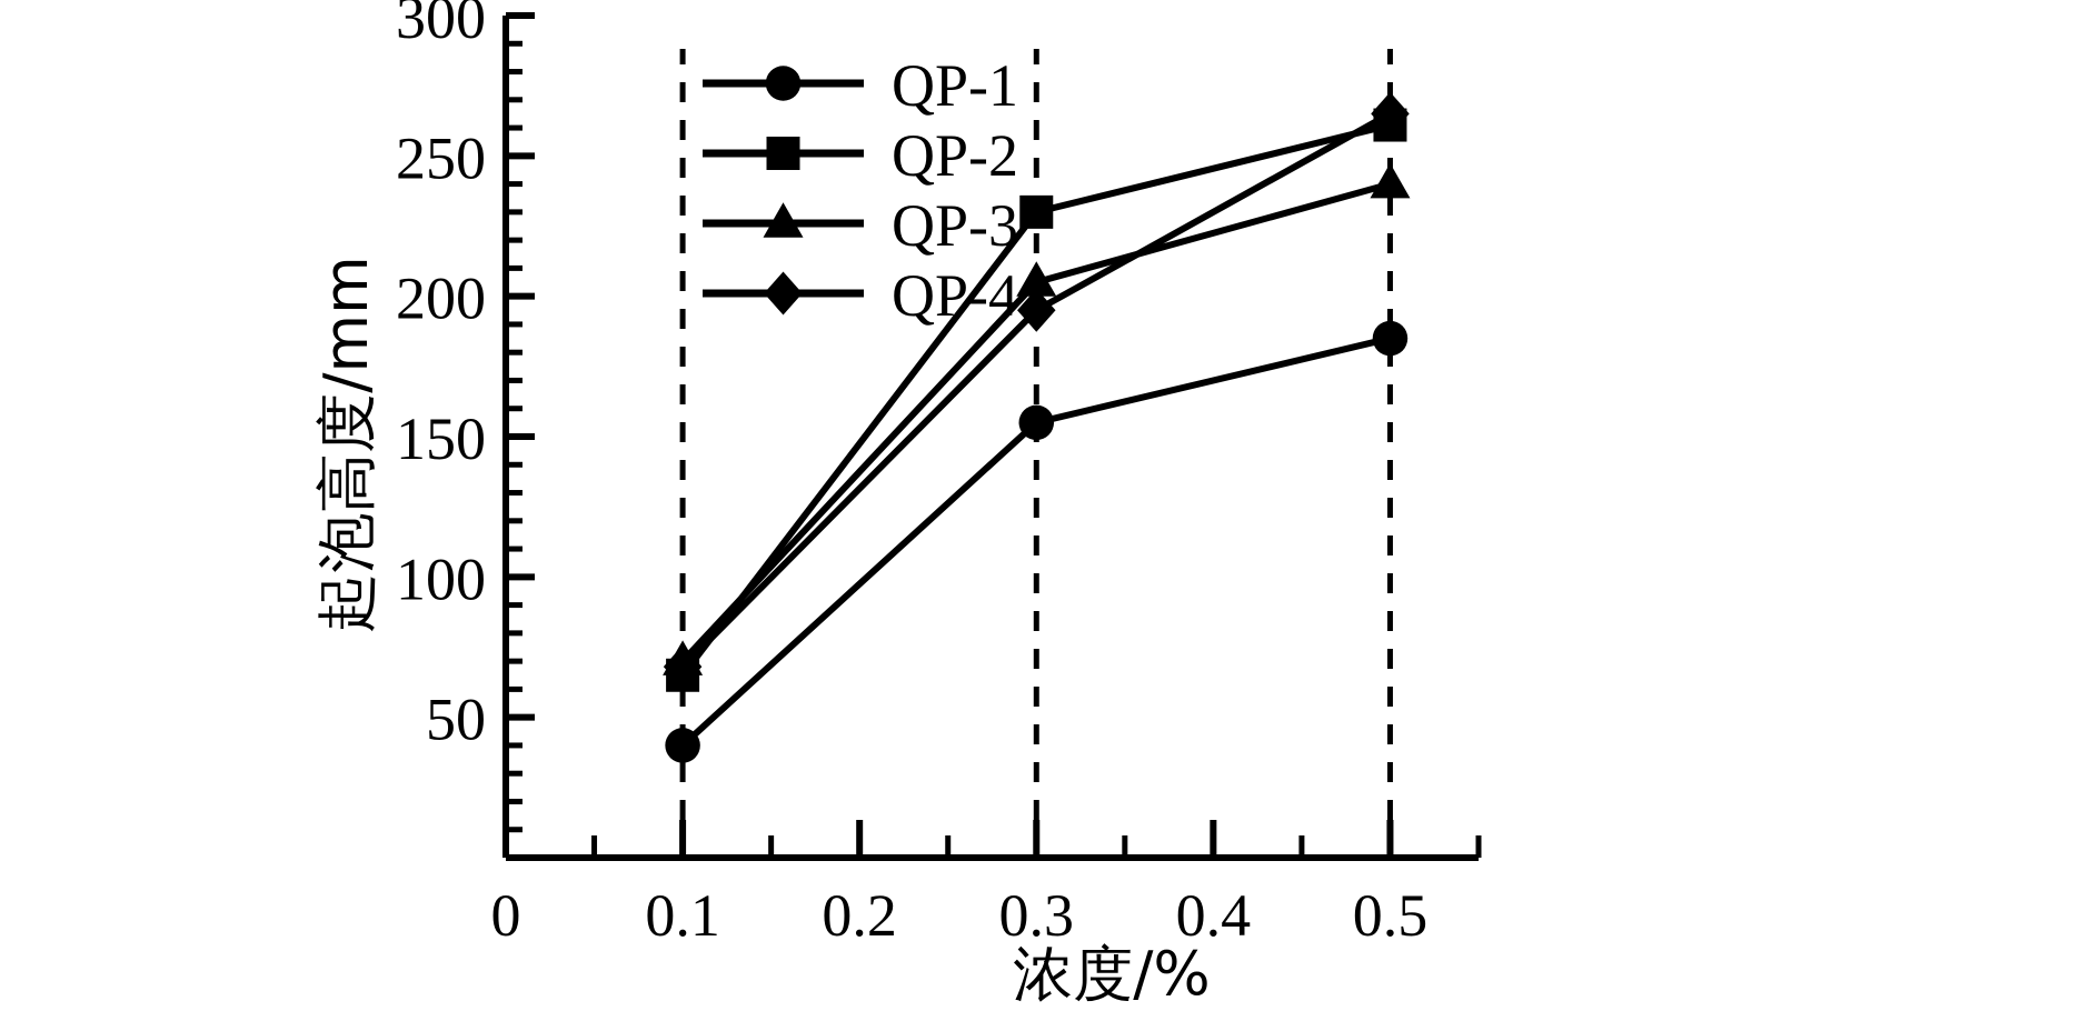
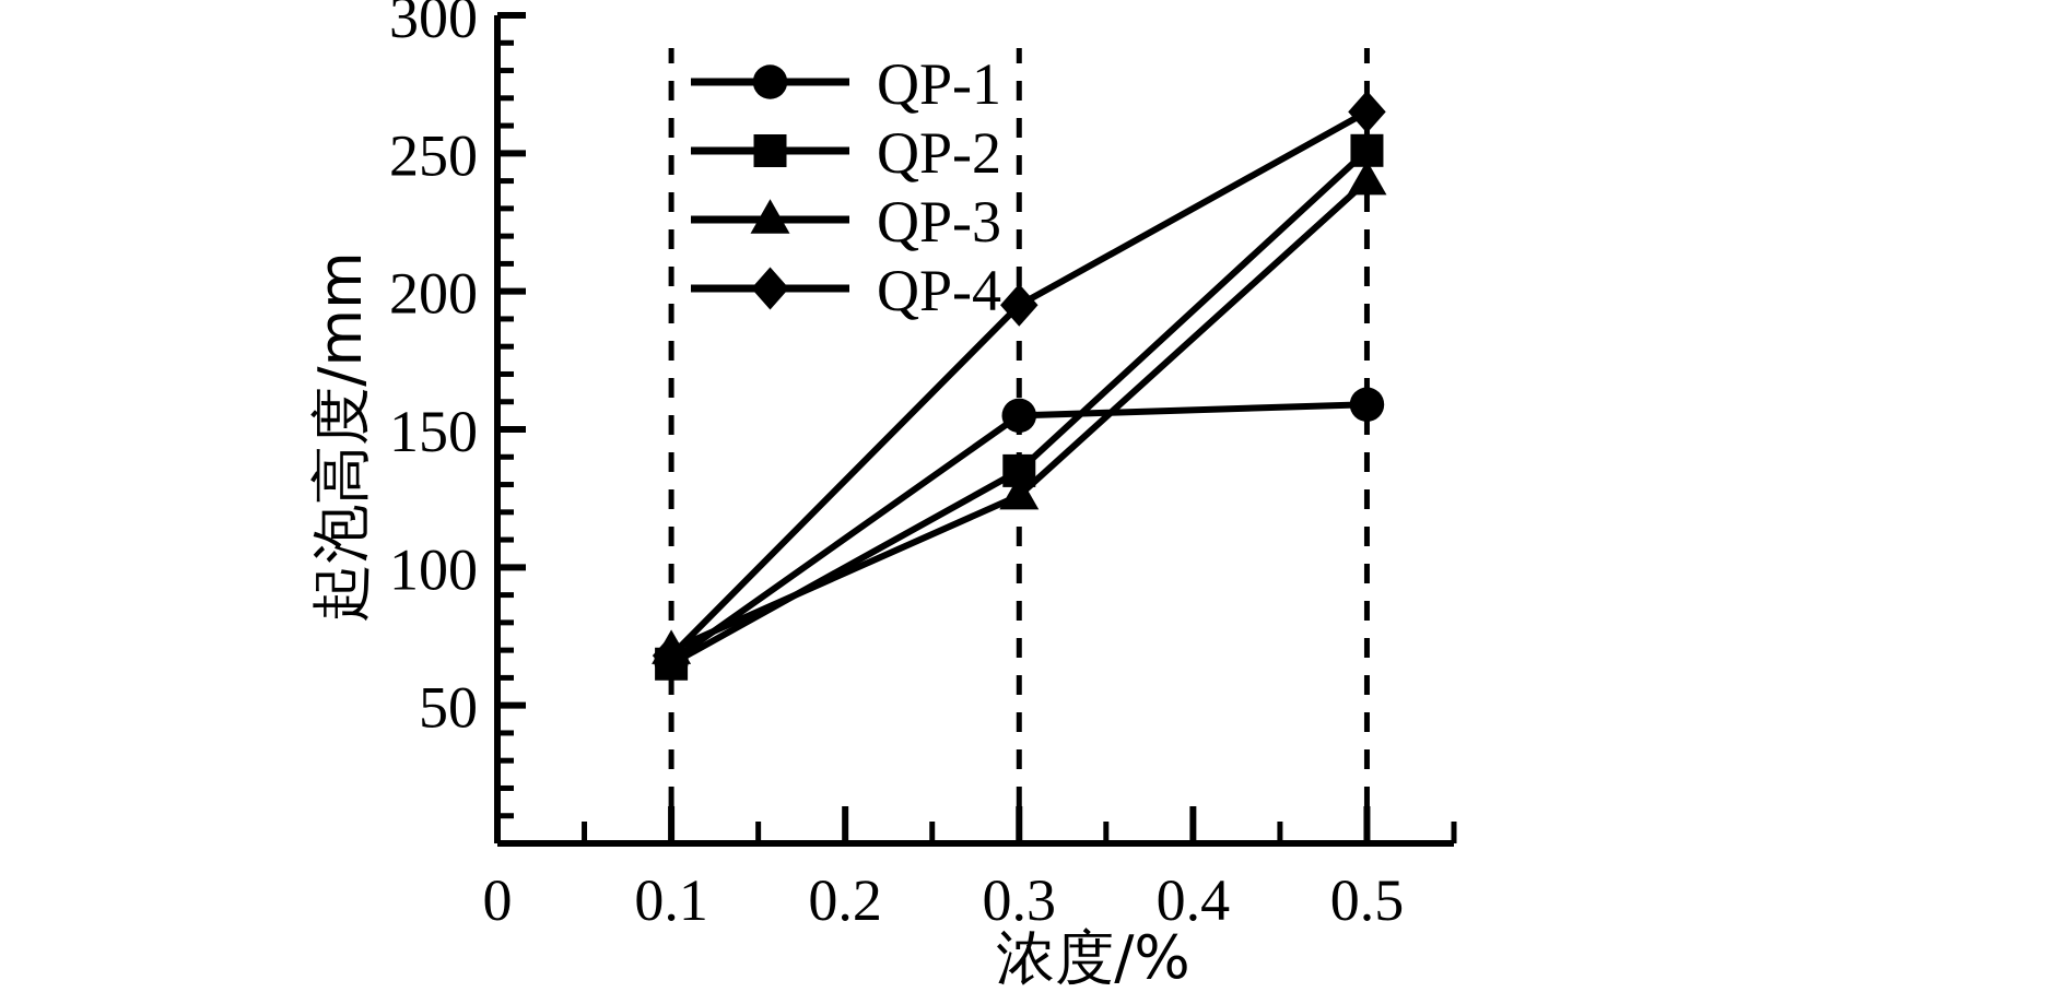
QP-1/0.1: 40 -> 66
QP-2/0.3: 230 -> 135
QP-3/0.3: 205 -> 126
QP-1/0.5: 185 -> 159
QP-2/0.5: 261 -> 251
